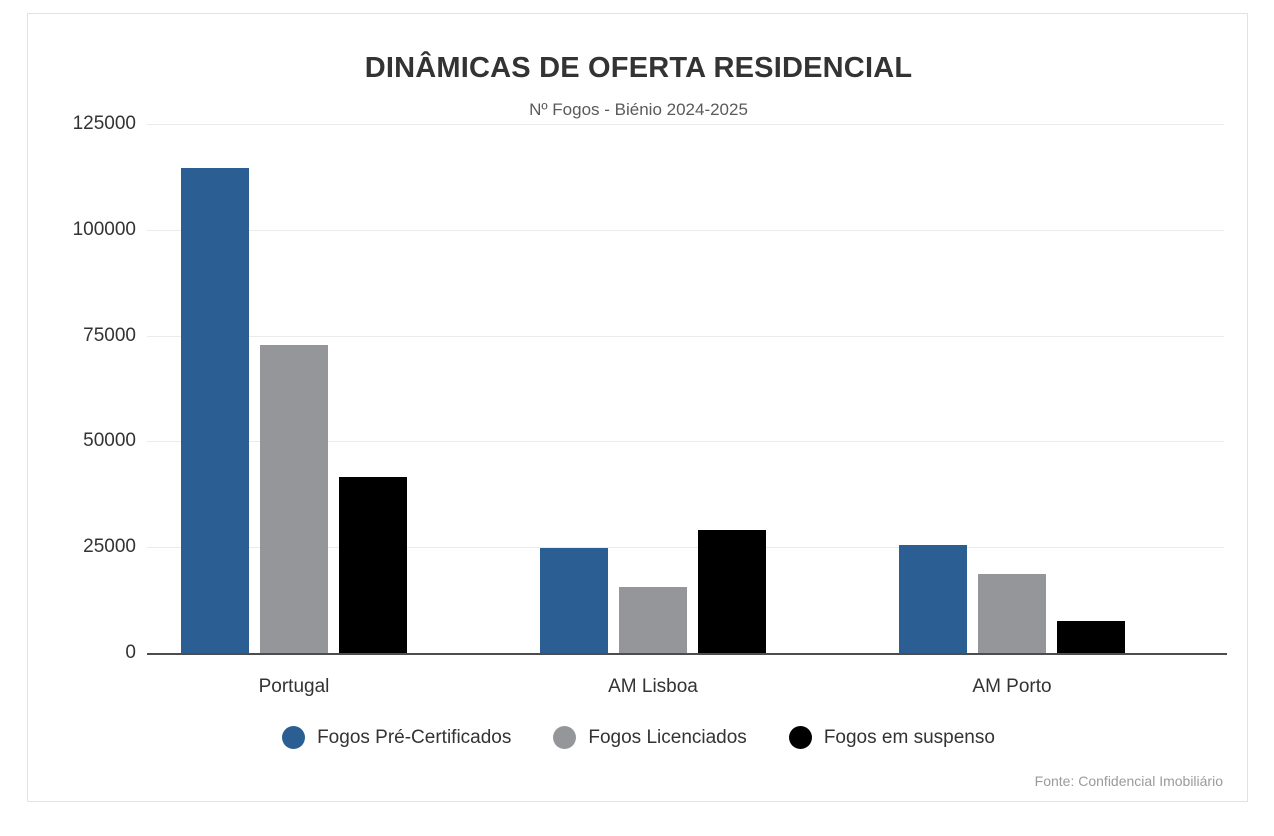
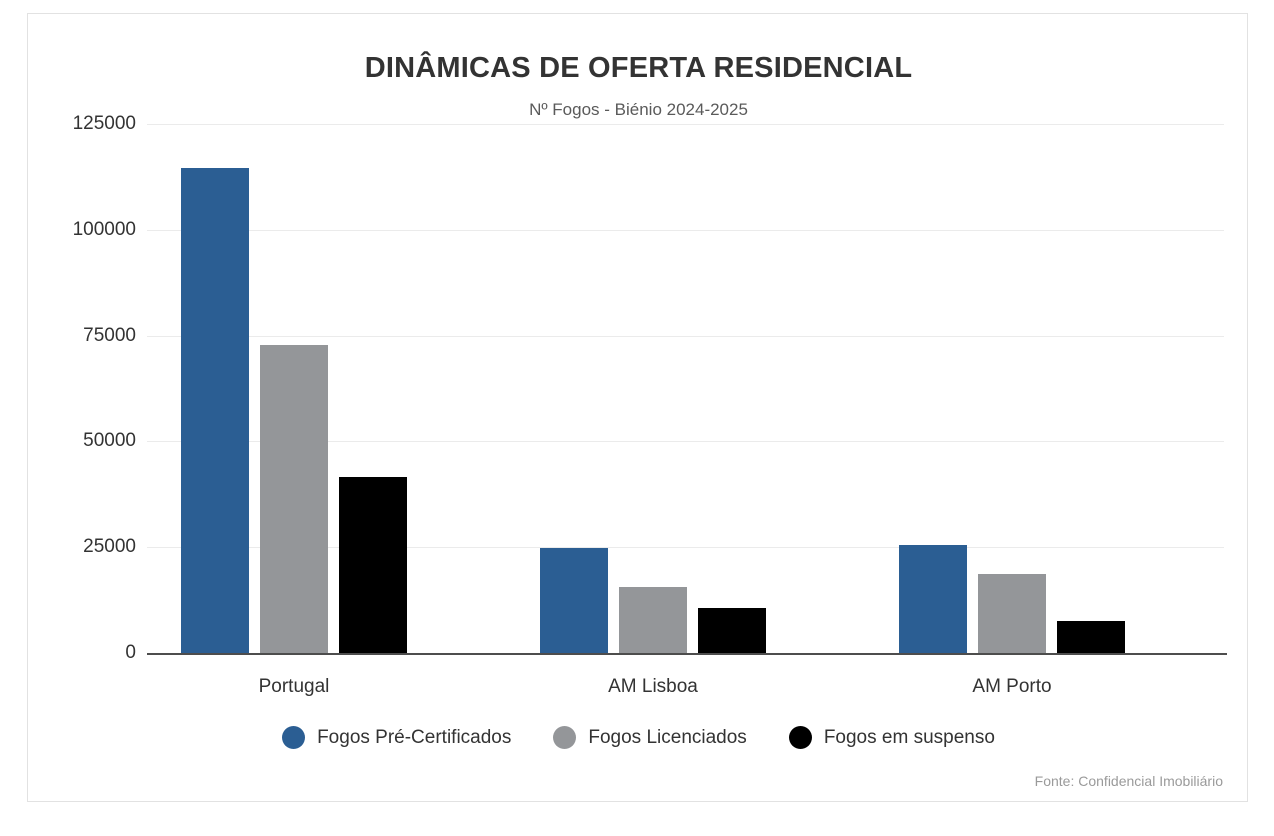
Fogos em suspenso/AM Lisboa: 29000 -> 11000
